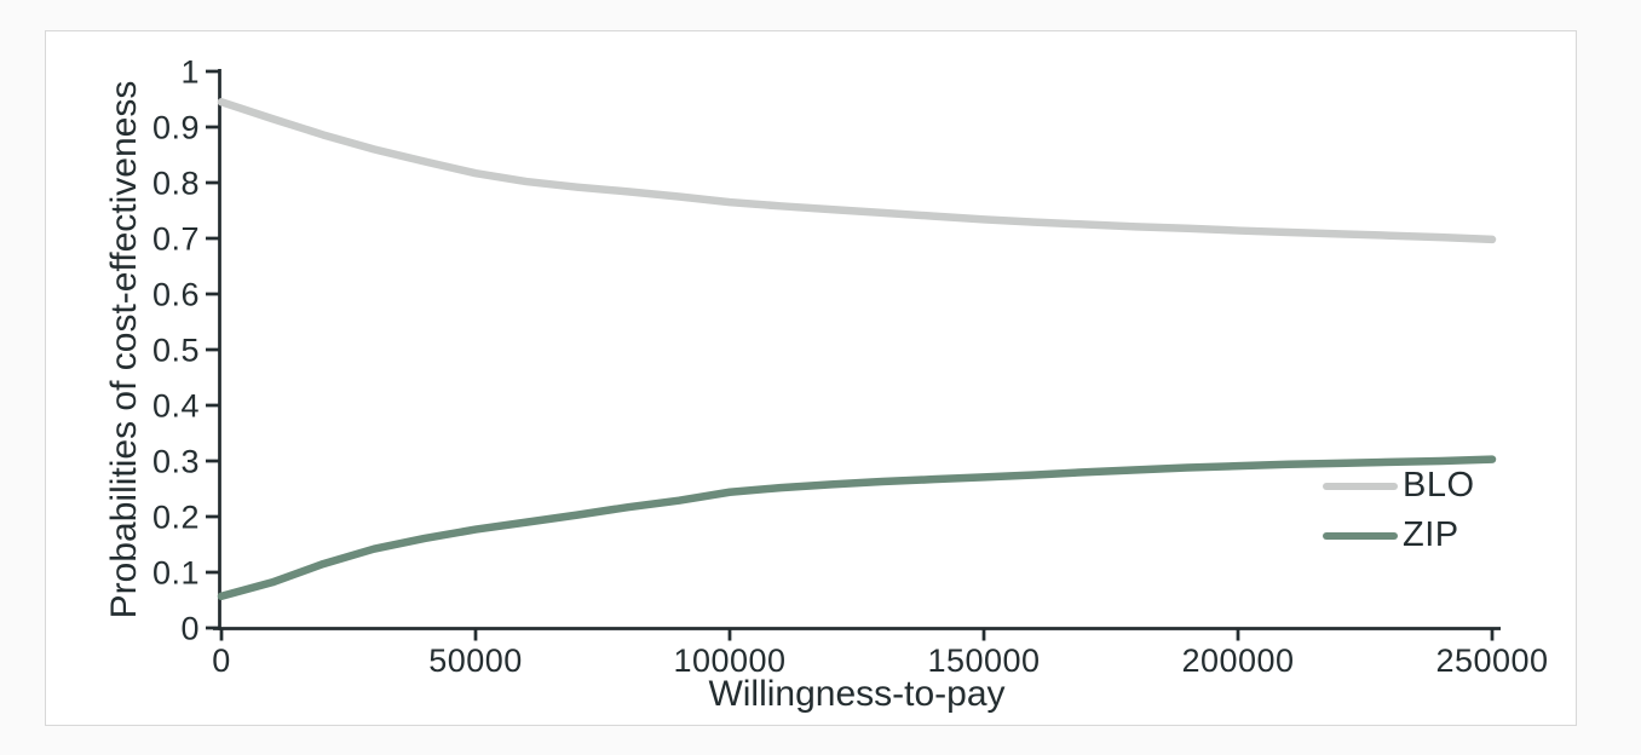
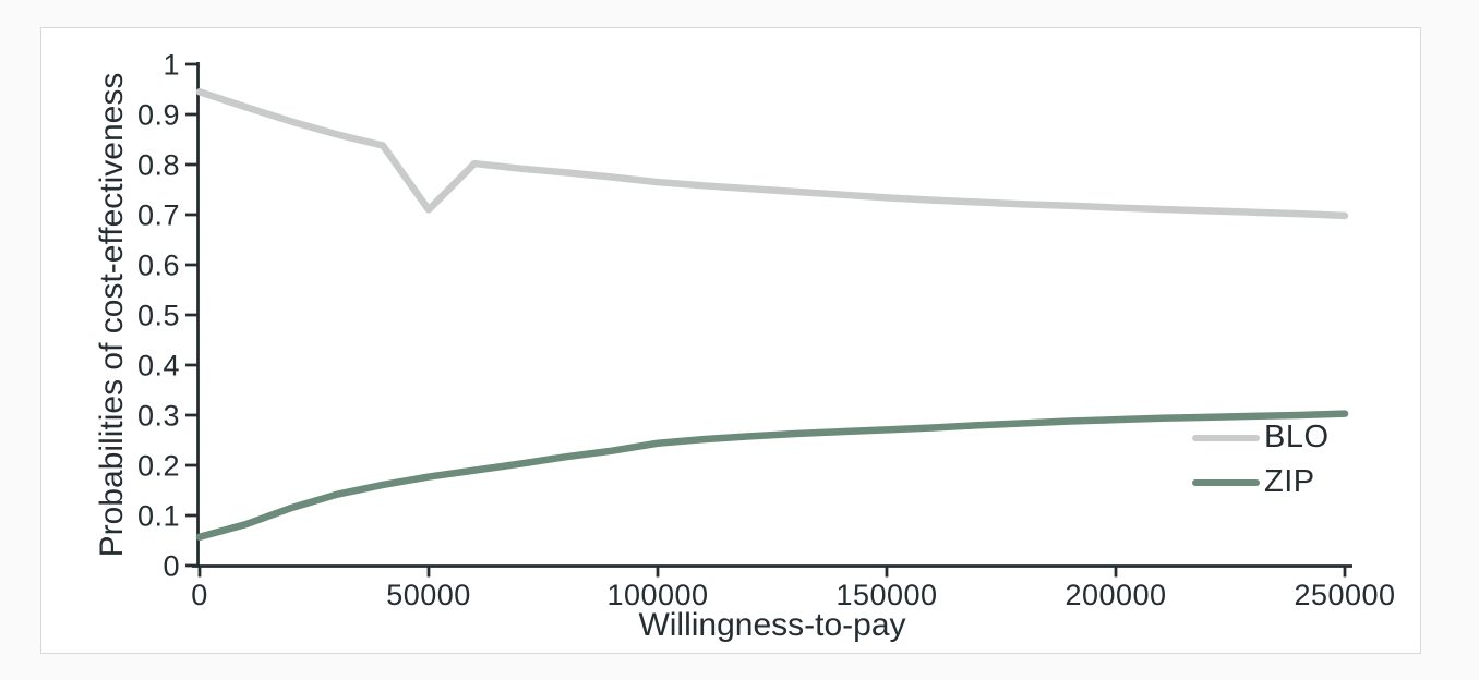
BLO/50000: 0.82 -> 0.71
